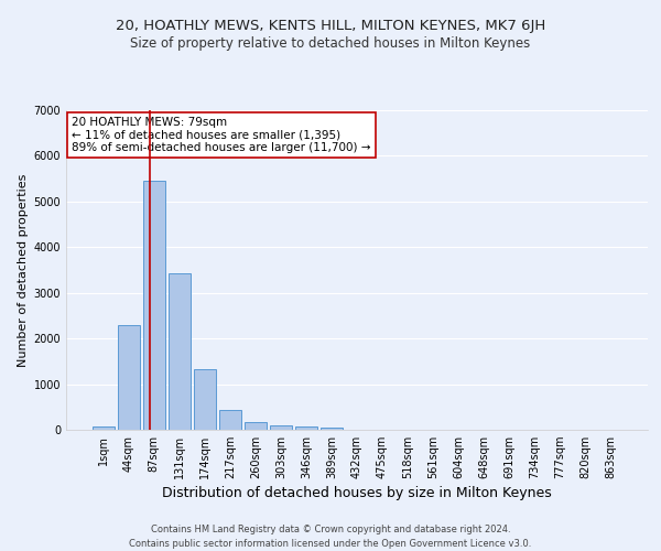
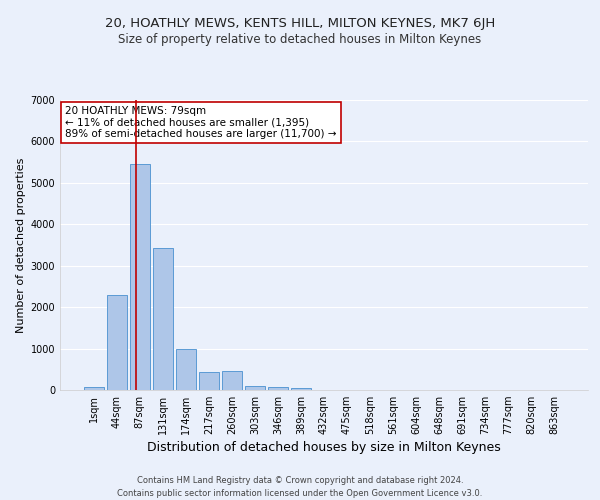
174sqm: 1320 -> 1000
260sqm: 160 -> 450
